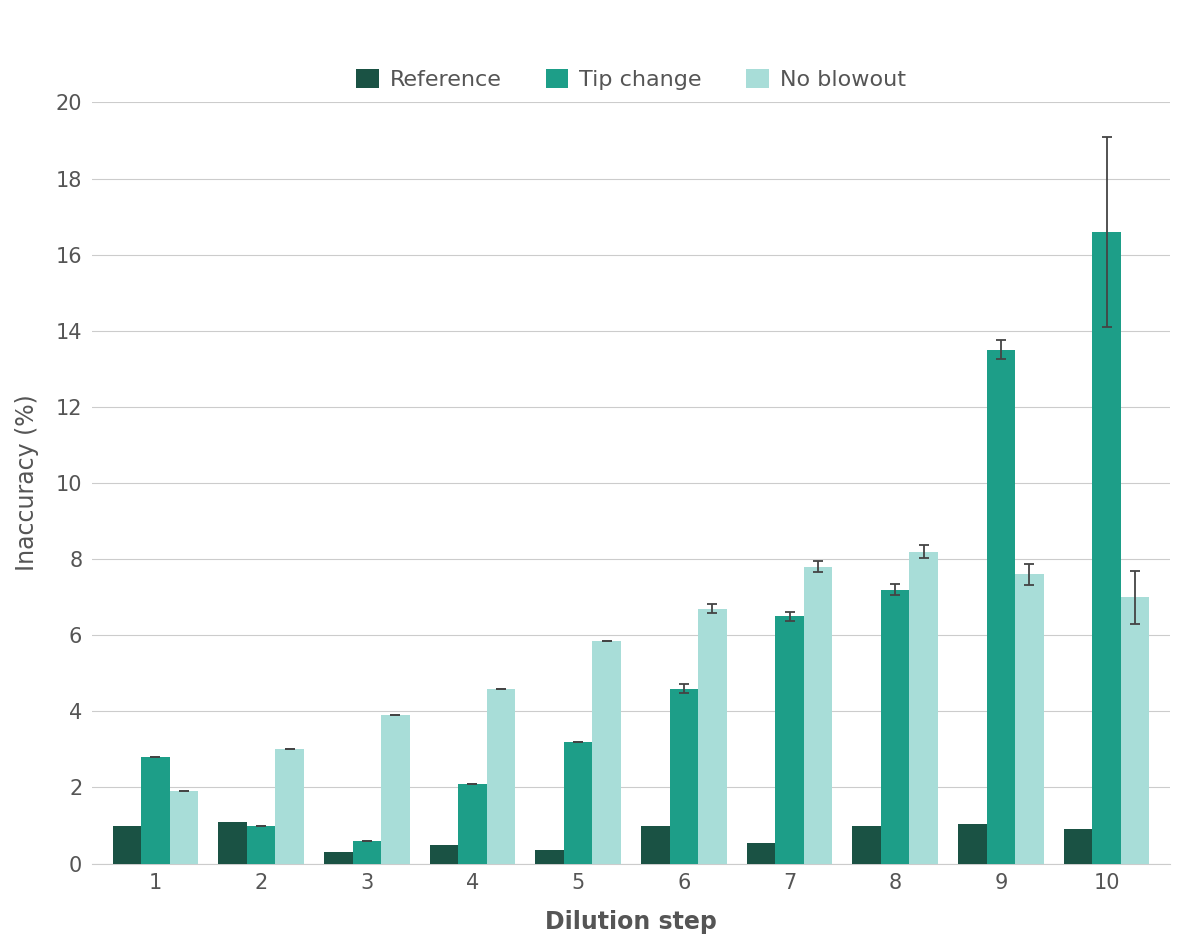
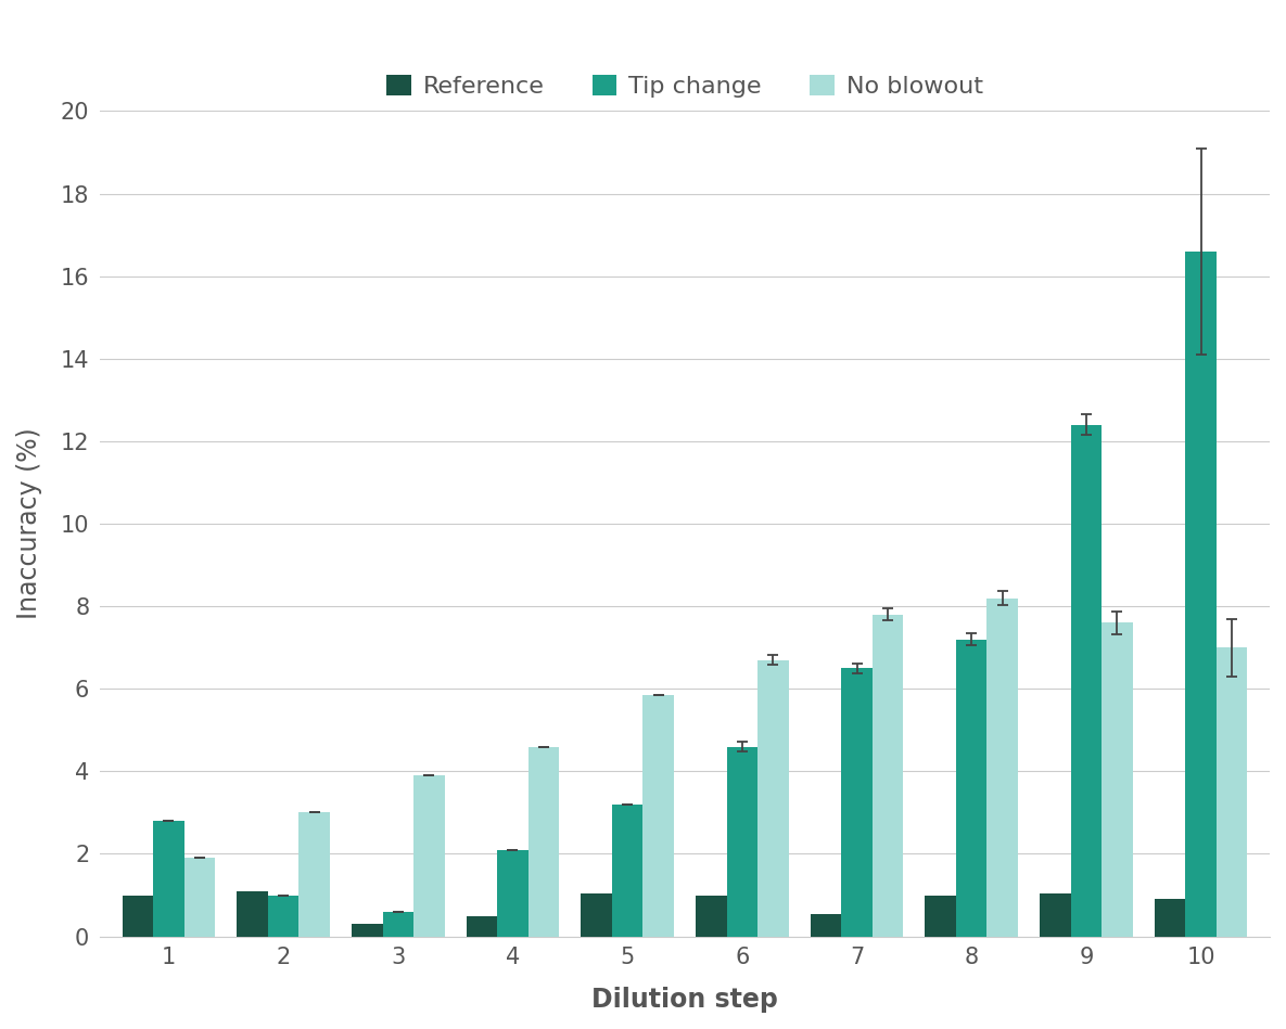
Reference/5: 0.35 -> 1.05
Tip change/9: 13.5 -> 12.4
